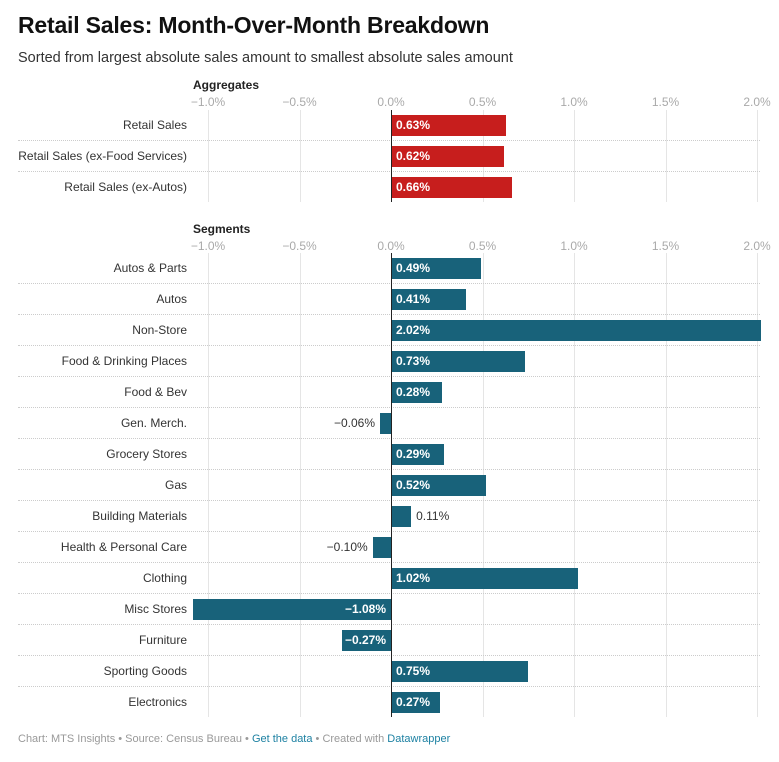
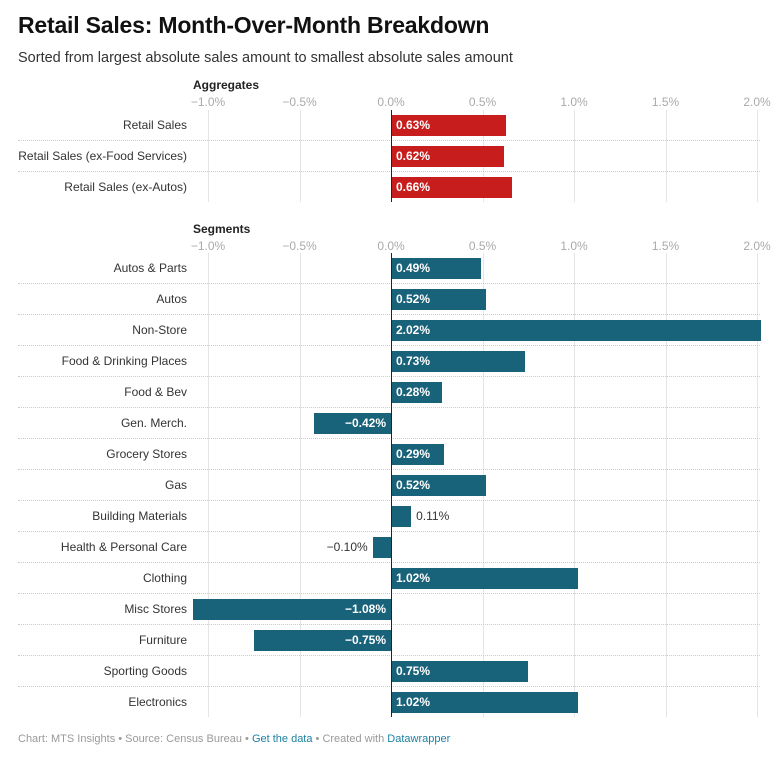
Segments/Autos: 0.41% -> 0.52%
Segments/Gen. Merch.: −0.06% -> −0.42%
Segments/Furniture: −0.27% -> −0.75%
Segments/Electronics: 0.27% -> 1.02%
